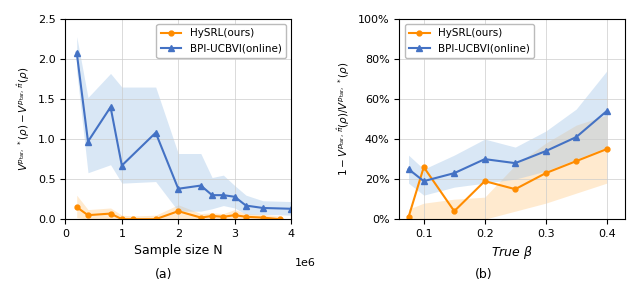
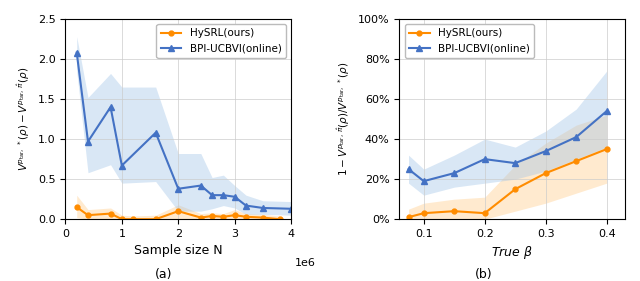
HySRL(ours)/0.1: 26% -> 3%
HySRL(ours)/0.2: 19% -> 3%
